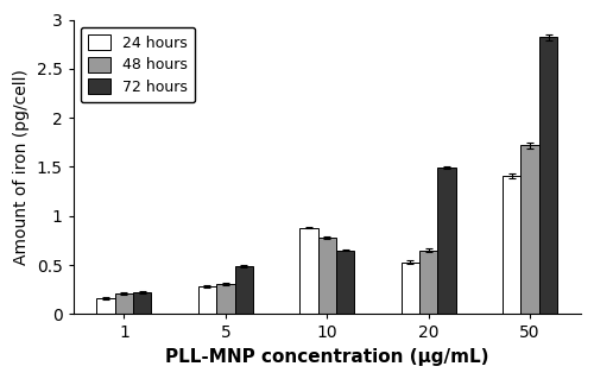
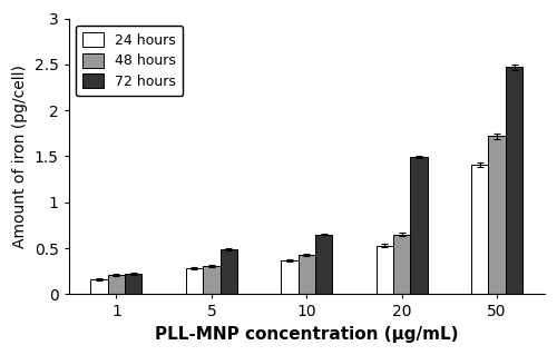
24 hours/10: 0.88 -> 0.37
48 hours/10: 0.78 -> 0.43
72 hours/50: 2.82 -> 2.47
